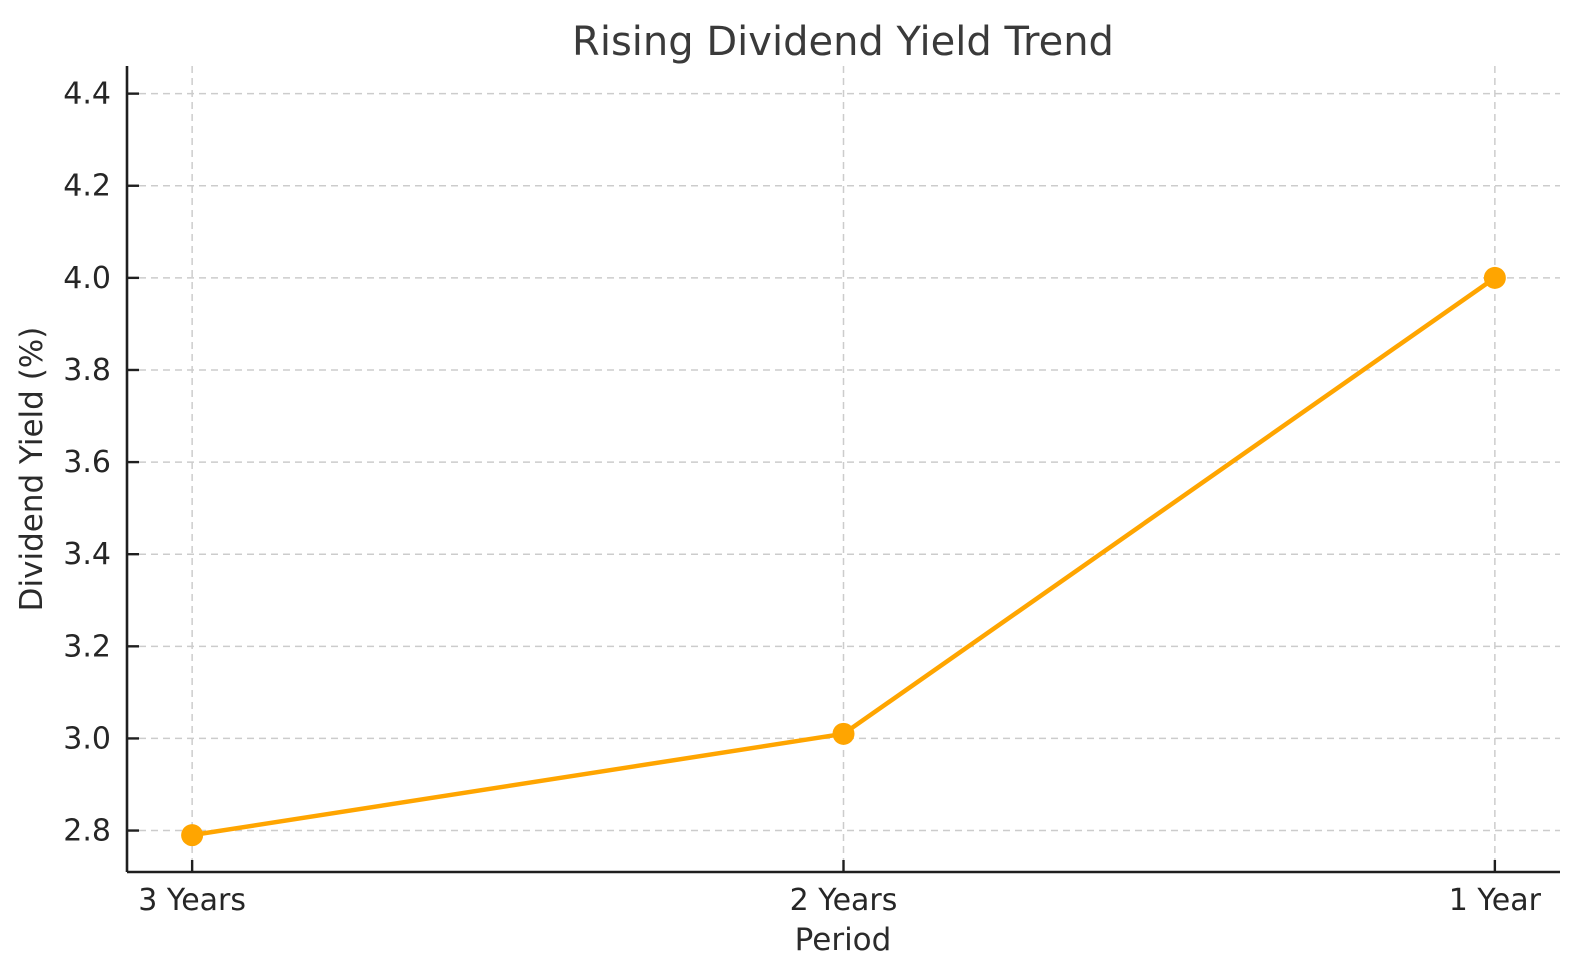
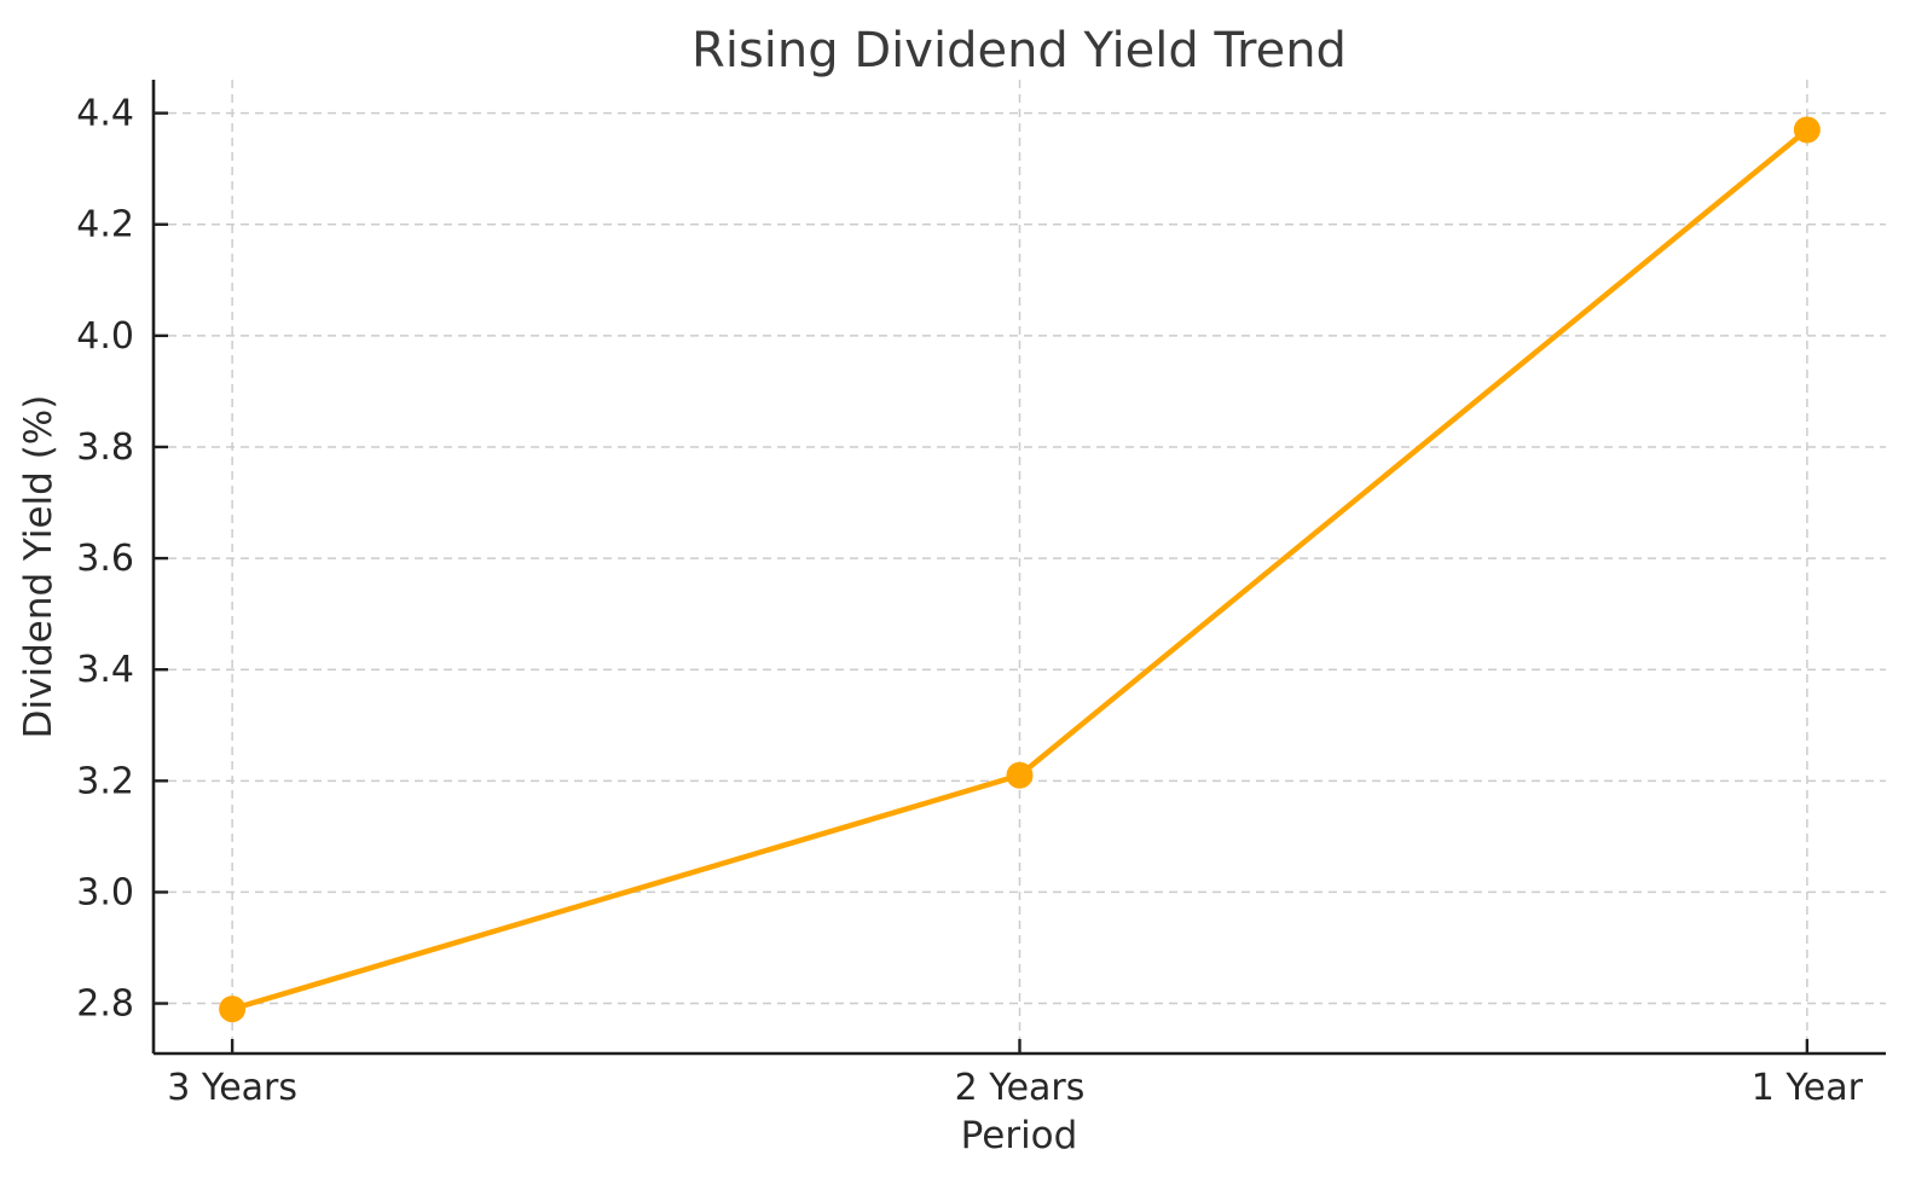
2 Years: 3.01 -> 3.21
1 Year: 4.00 -> 4.37
